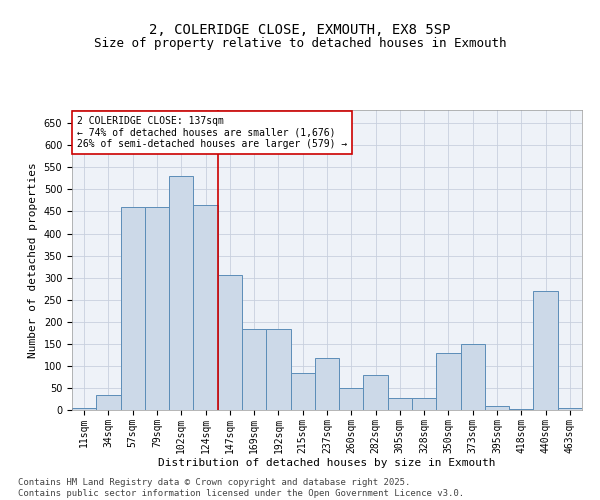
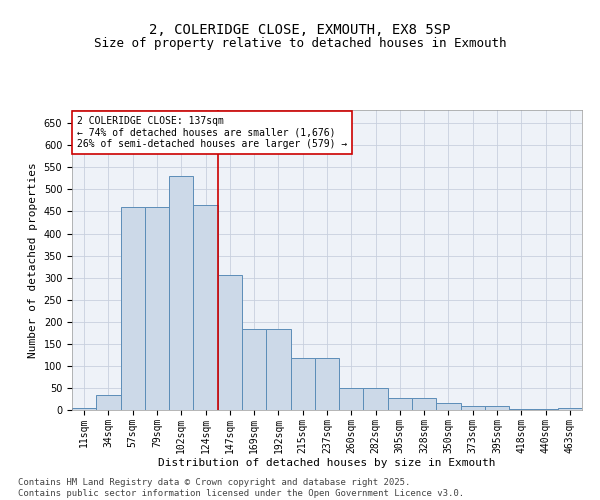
215sqm: 85 -> 118
282sqm: 80 -> 50
350sqm: 130 -> 15
373sqm: 150 -> 10
440sqm: 270 -> 3
